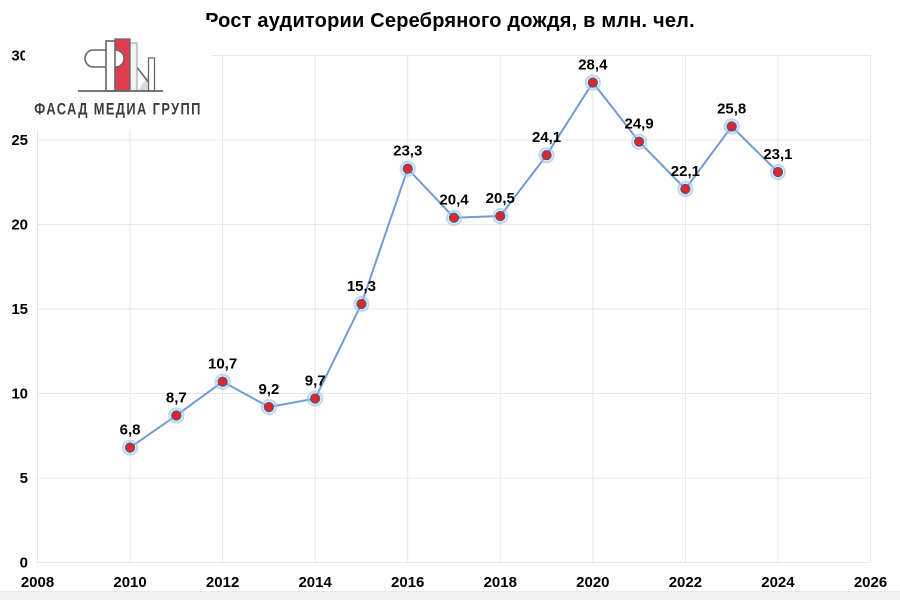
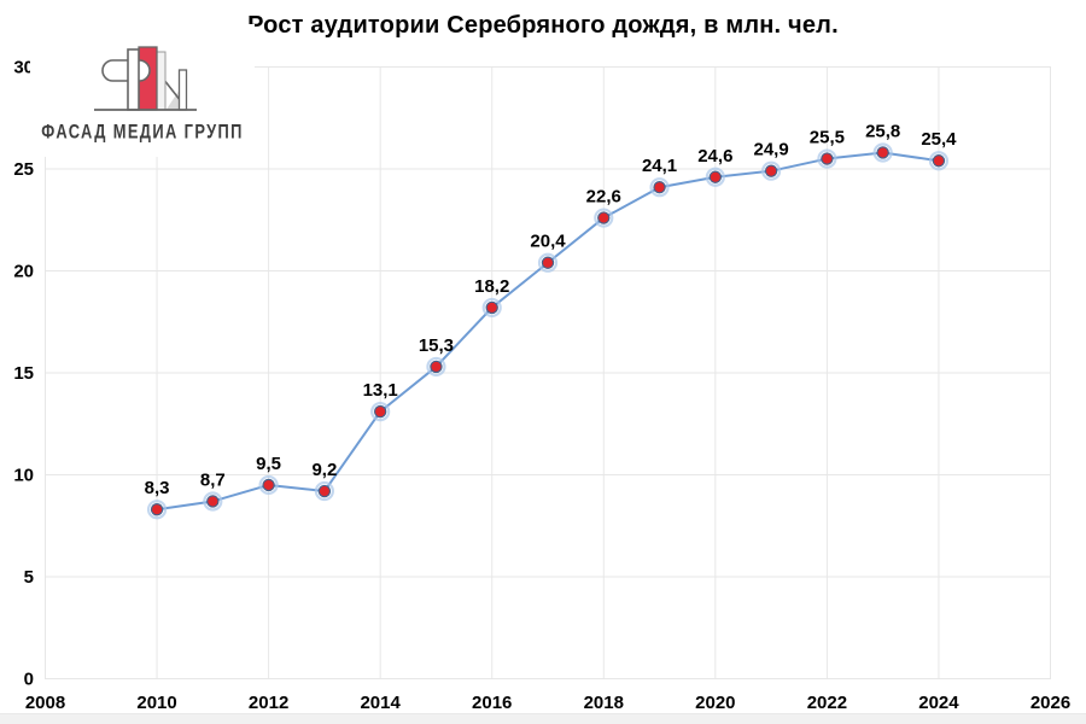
2010: 6,8 -> 8,3
2012: 10,7 -> 9,5
2014: 9,7 -> 13,1
2016: 23,3 -> 18,2
2018: 20,5 -> 22,6
2020: 28,4 -> 24,6
2022: 22,1 -> 25,5
2024: 23,1 -> 25,4
